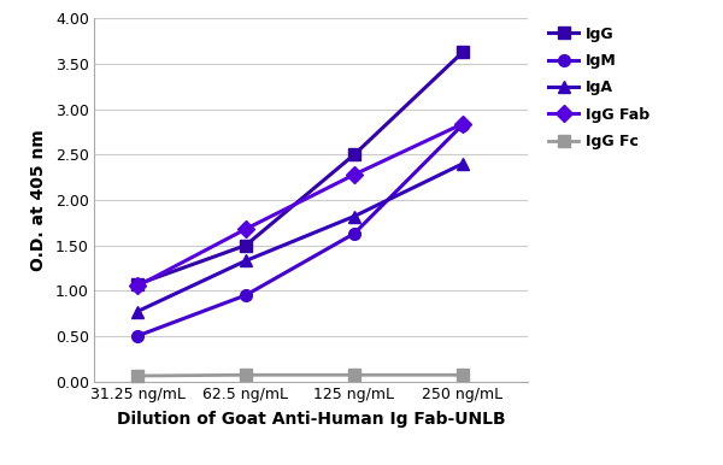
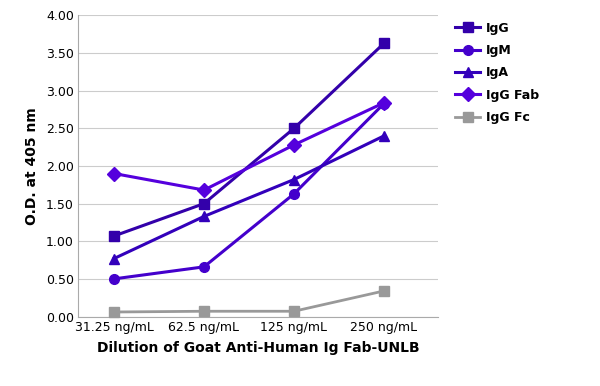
IgG Fab/31.25 ng/mL: 1.05 -> 1.90
IgM/62.5 ng/mL: 0.95 -> 0.66
IgG Fc/250 ng/mL: 0.07 -> 0.34
